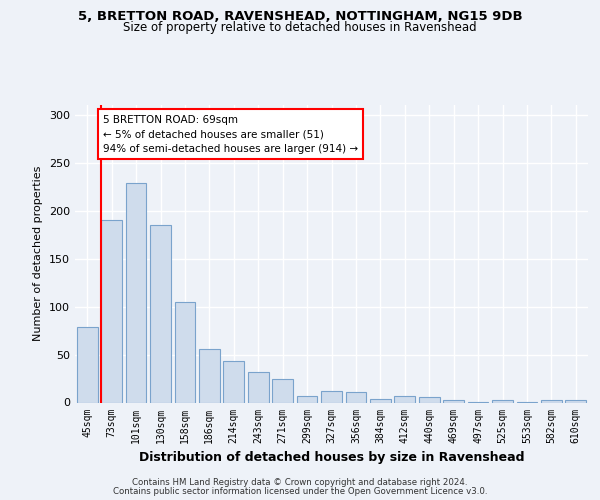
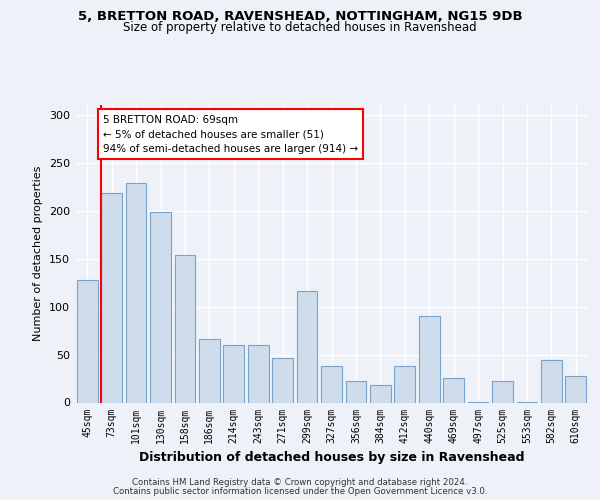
45sqm: 79 -> 128
73sqm: 190 -> 218
130sqm: 185 -> 198
158sqm: 105 -> 154
186sqm: 56 -> 66
214sqm: 43 -> 60
243sqm: 32 -> 60
271sqm: 24 -> 46
299sqm: 7 -> 116
327sqm: 12 -> 38
356sqm: 11 -> 22
384sqm: 4 -> 18
412sqm: 7 -> 38
440sqm: 6 -> 90
469sqm: 3 -> 26
525sqm: 3 -> 22
582sqm: 3 -> 44
610sqm: 3 -> 28
